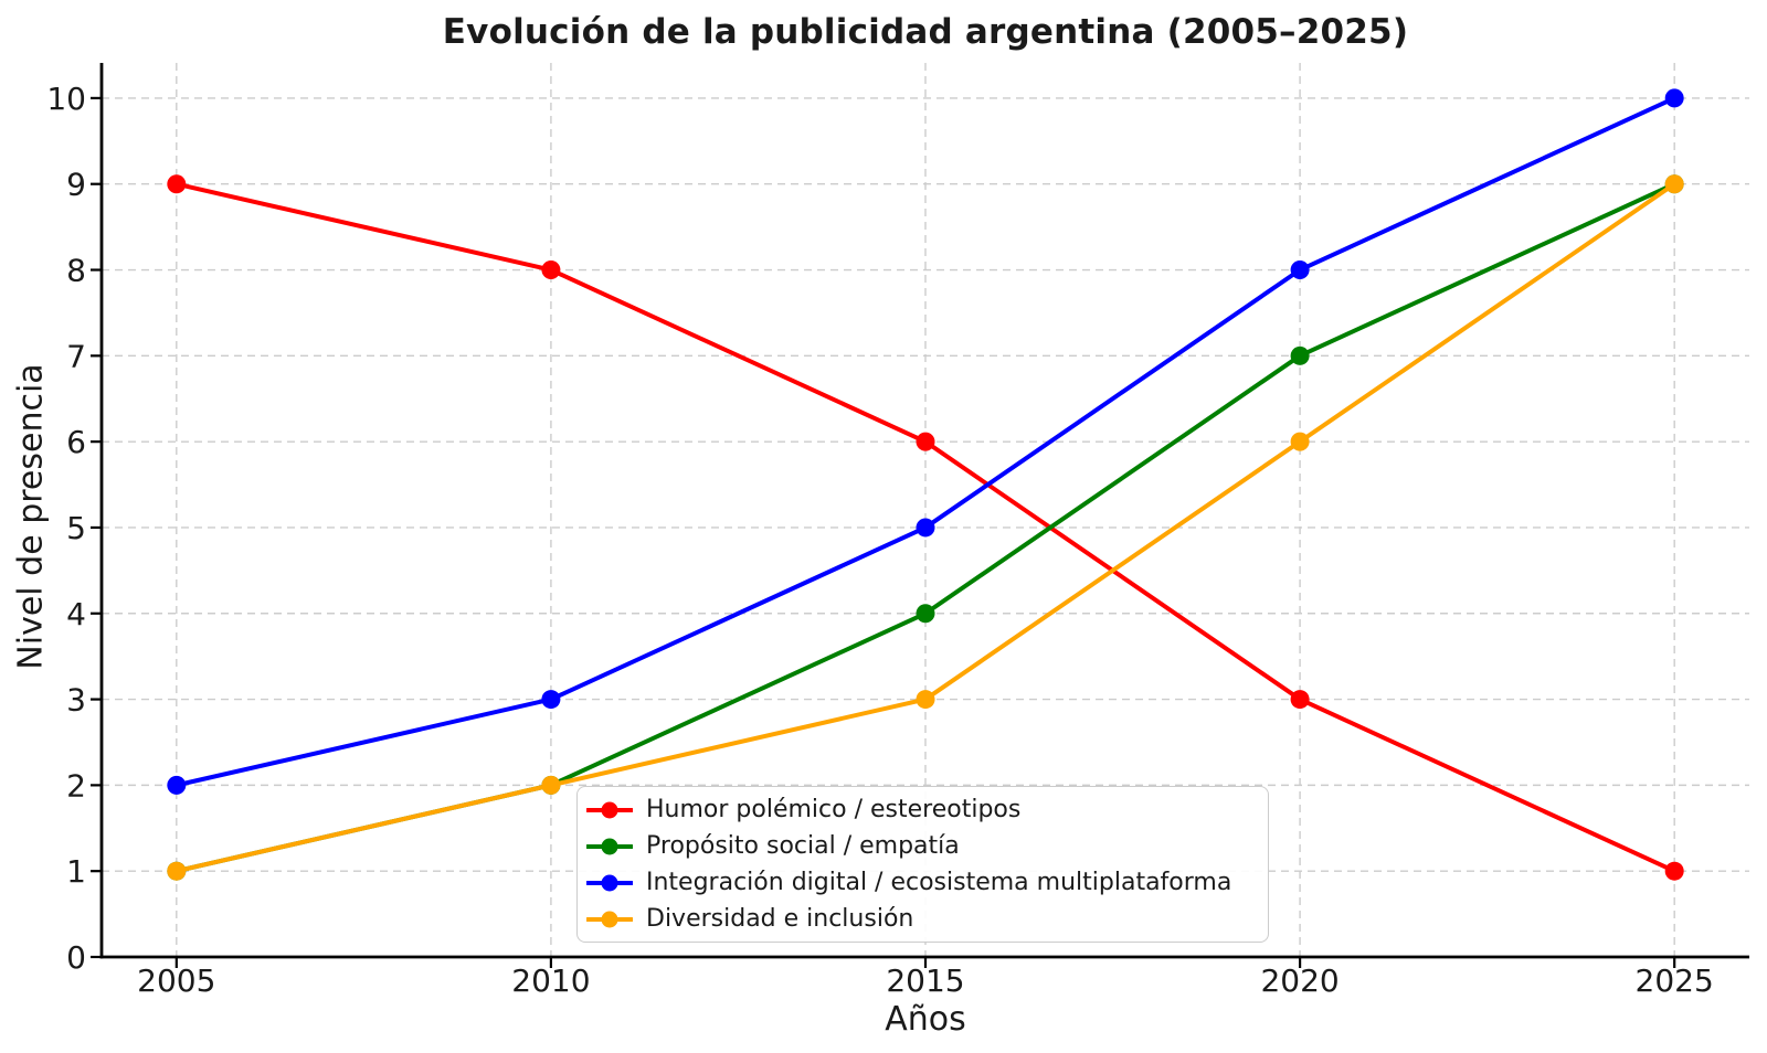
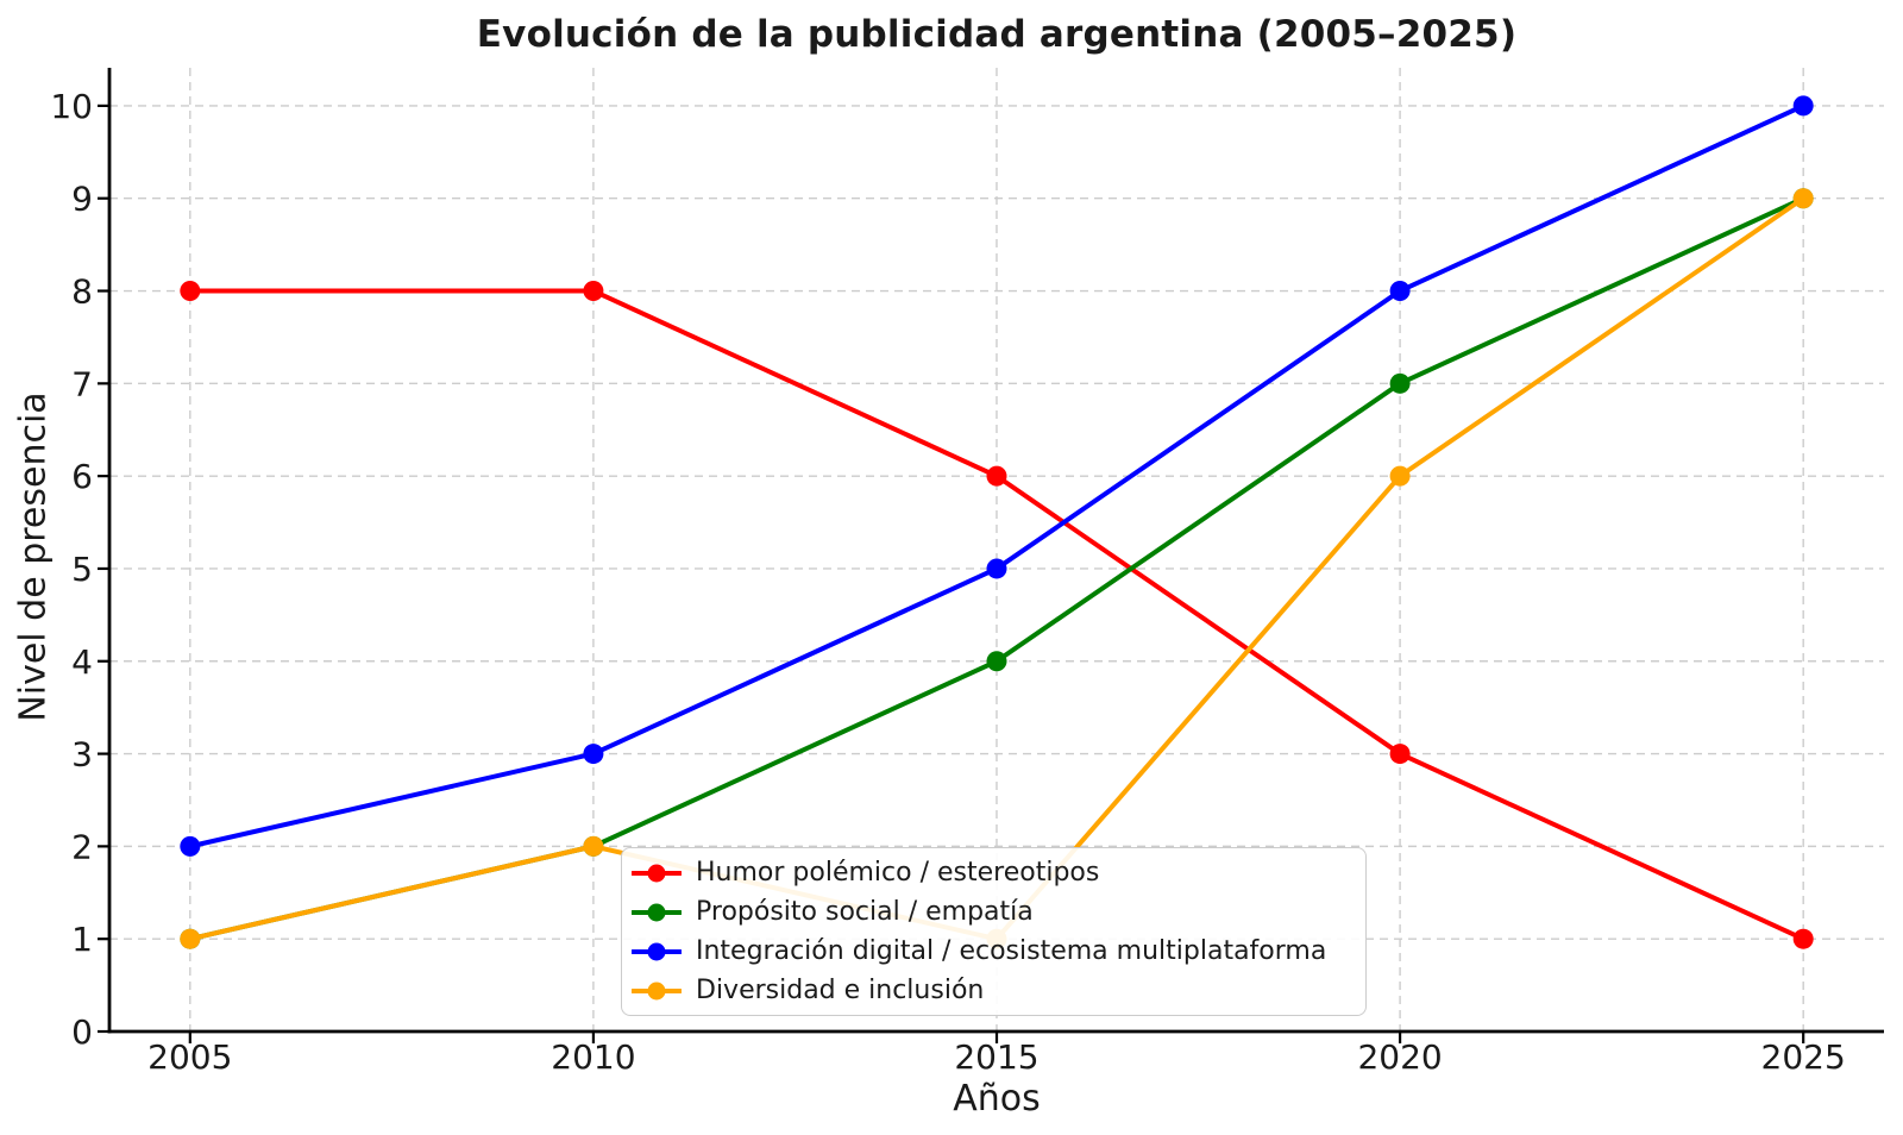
Humor polémico / estereotipos/2005: 9 -> 8
Diversidad e inclusión/2015: 3 -> 1
